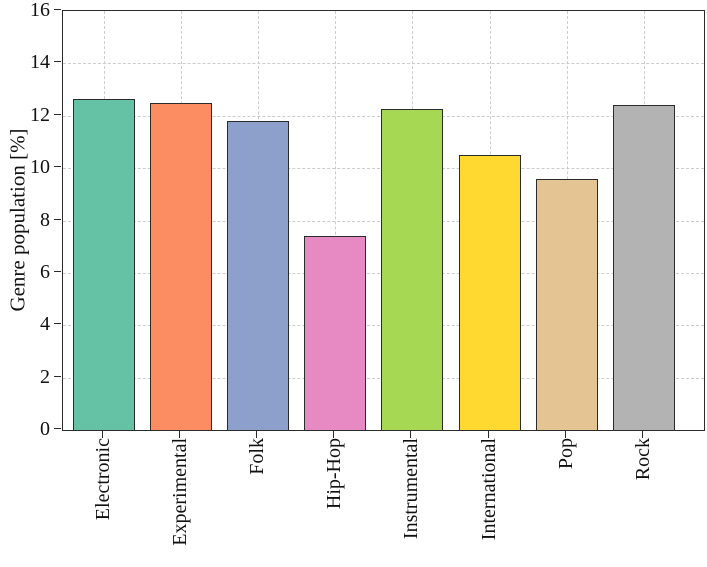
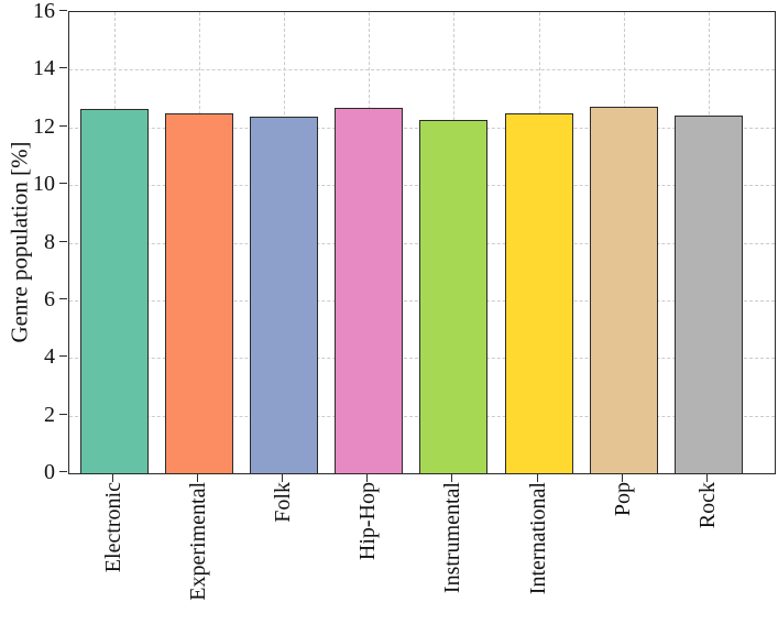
Folk: 11.8 -> 12.4
Hip-Hop: 7.4 -> 12.7
International: 10.5 -> 12.5
Pop: 9.6 -> 12.7
